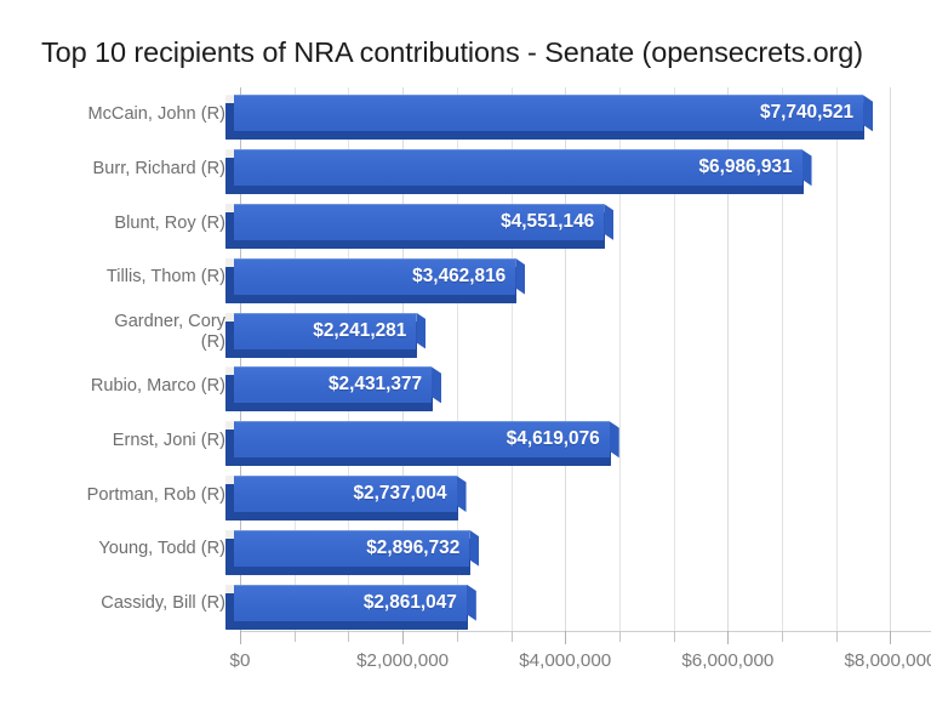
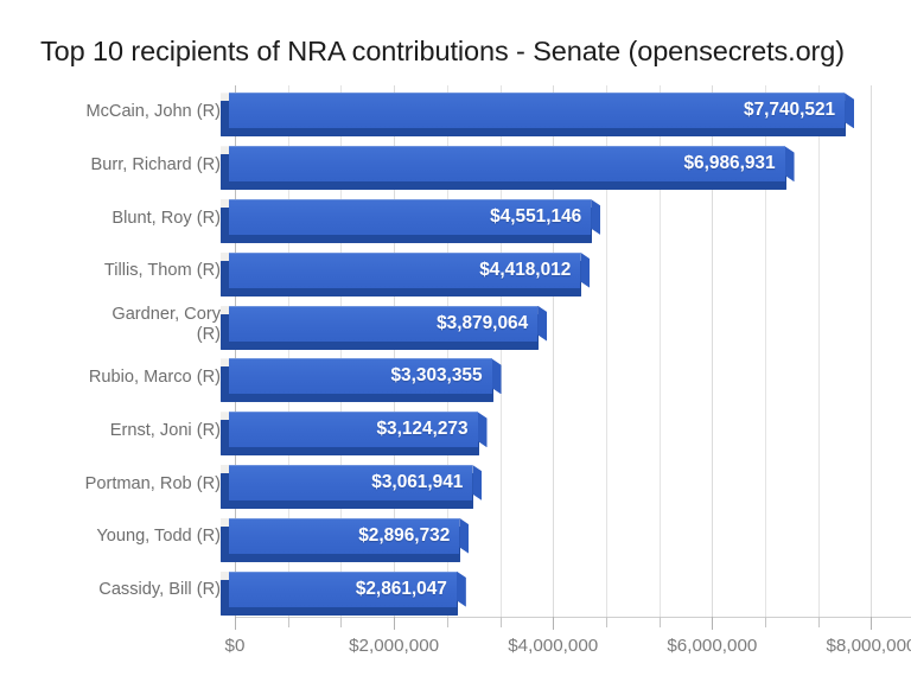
Tillis, Thom (R): $3,462,816 -> $4,418,012
Gardner, Cory (R): $2,241,281 -> $3,879,064
Rubio, Marco (R): $2,431,377 -> $3,303,355
Ernst, Joni (R): $4,619,076 -> $3,124,273
Portman, Rob (R): $2,737,004 -> $3,061,941
